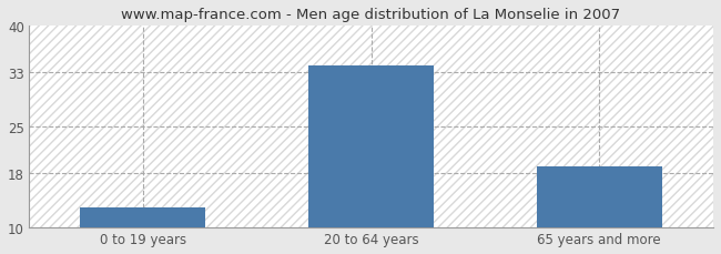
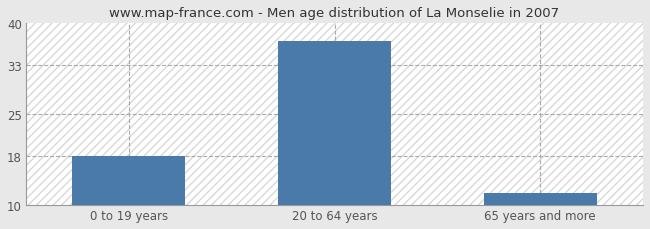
0 to 19 years: 13 -> 18
20 to 64 years: 34 -> 37
65 years and more: 19 -> 12
